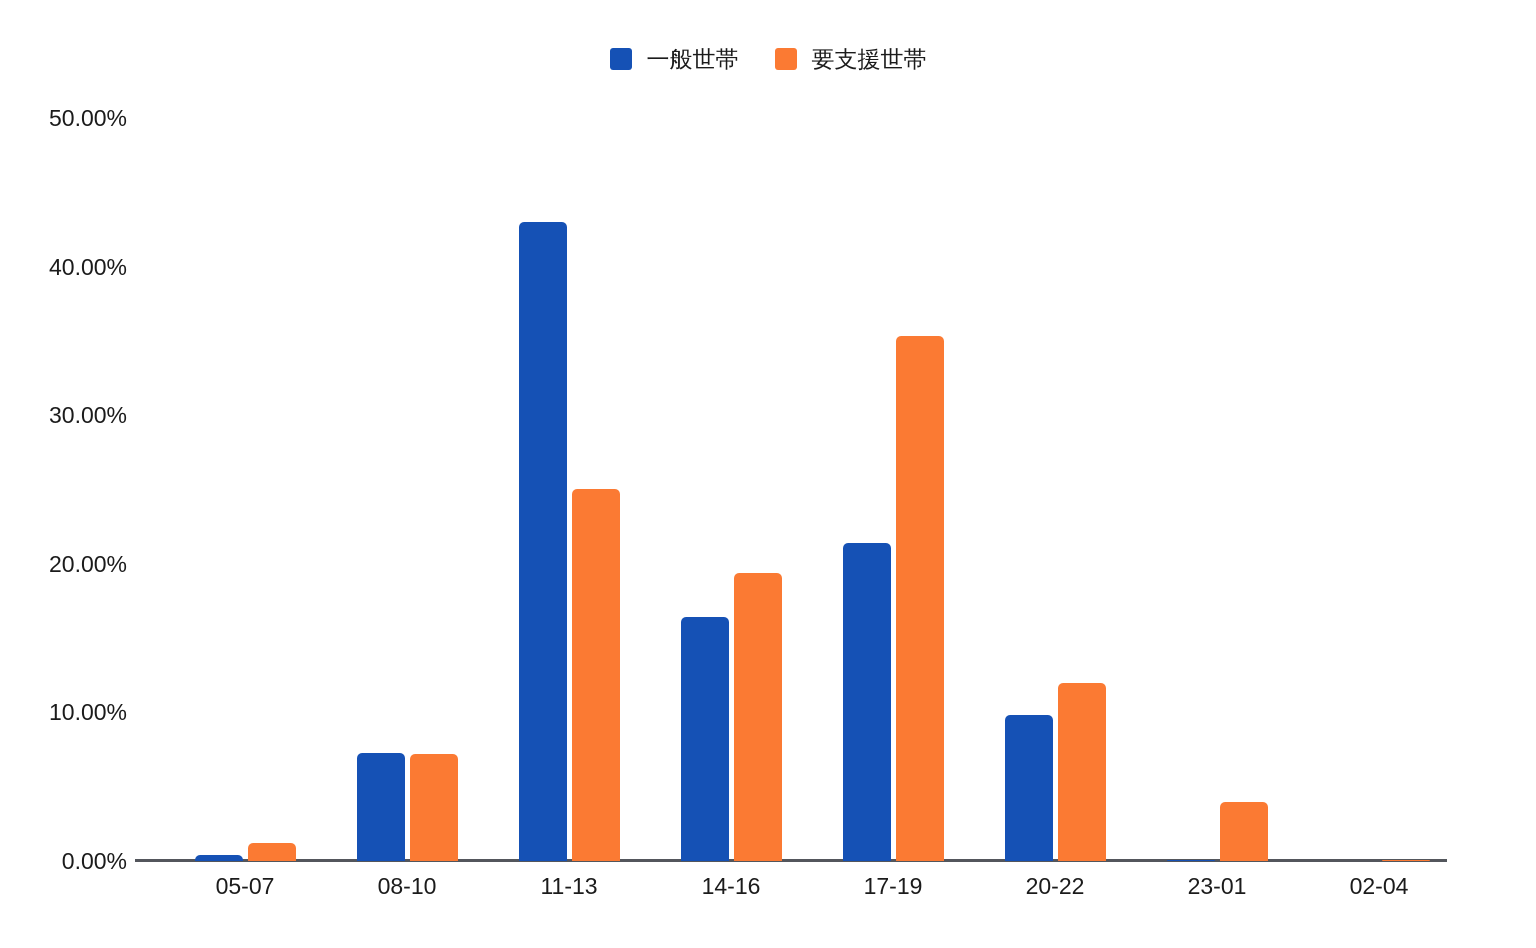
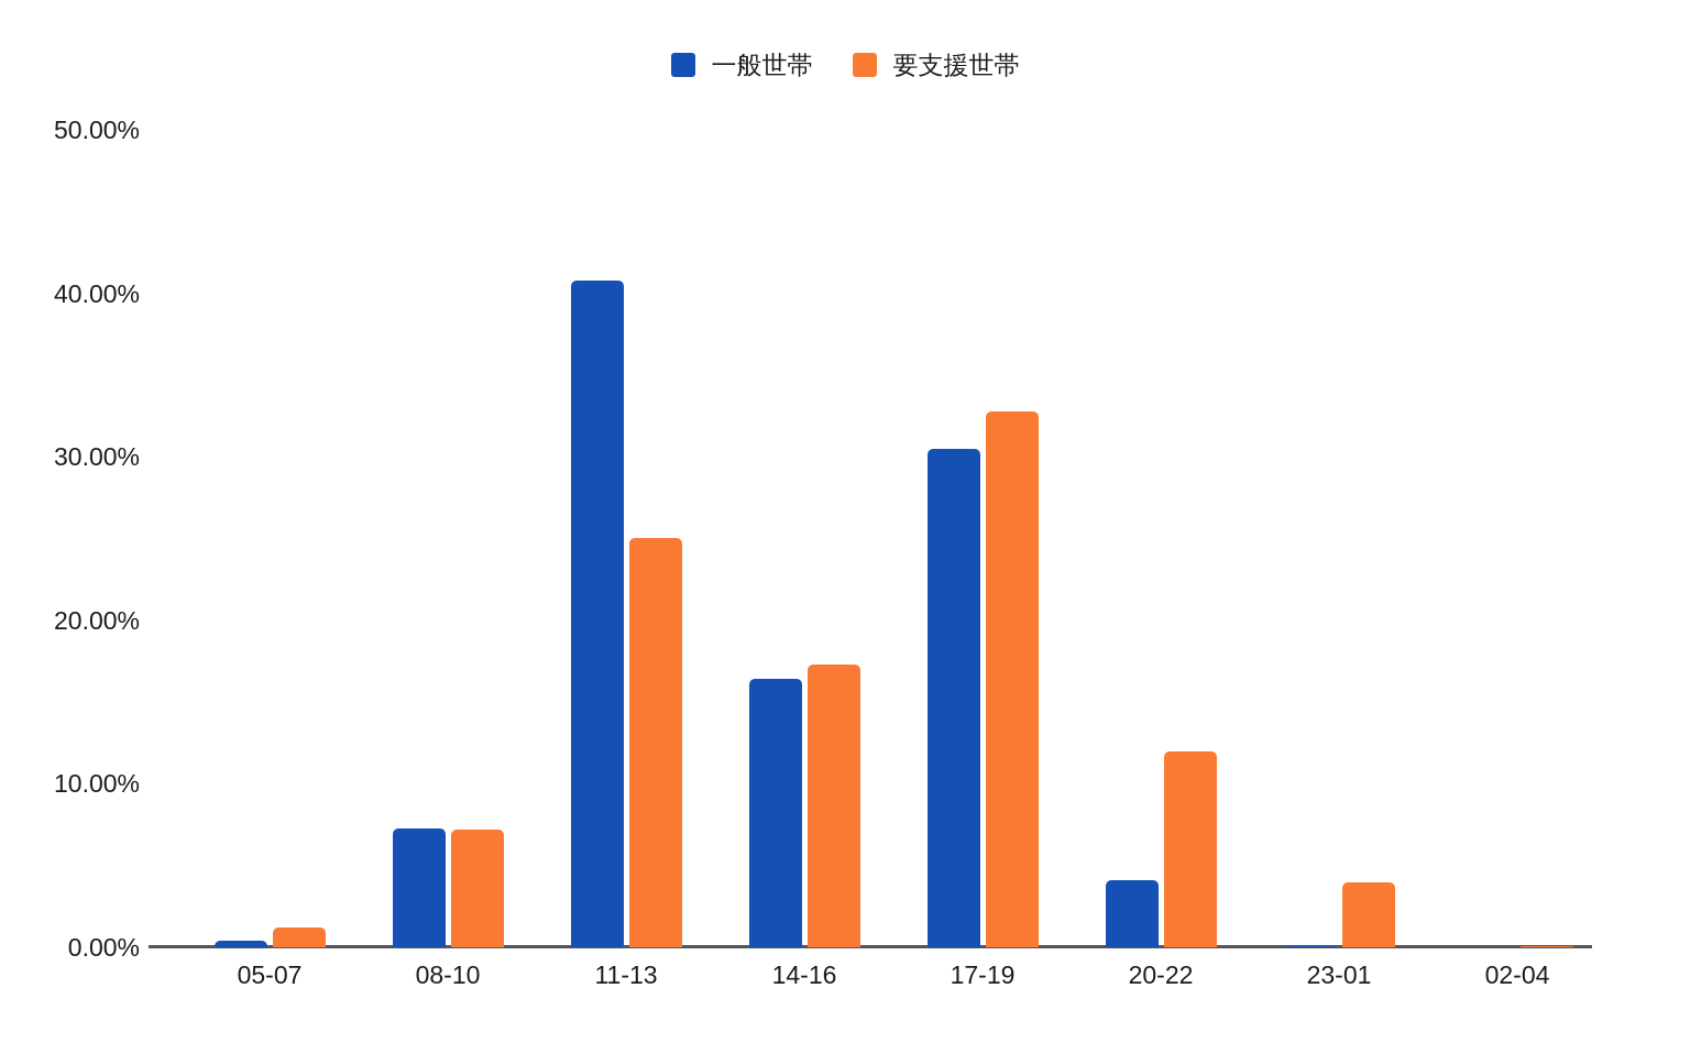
一般世帯/11-13: 43.0% -> 40.8%
要支援世帯/14-16: 19.4% -> 17.3%
一般世帯/17-19: 21.4% -> 30.5%
要支援世帯/17-19: 35.3% -> 32.8%
一般世帯/20-22: 9.8% -> 4.1%
